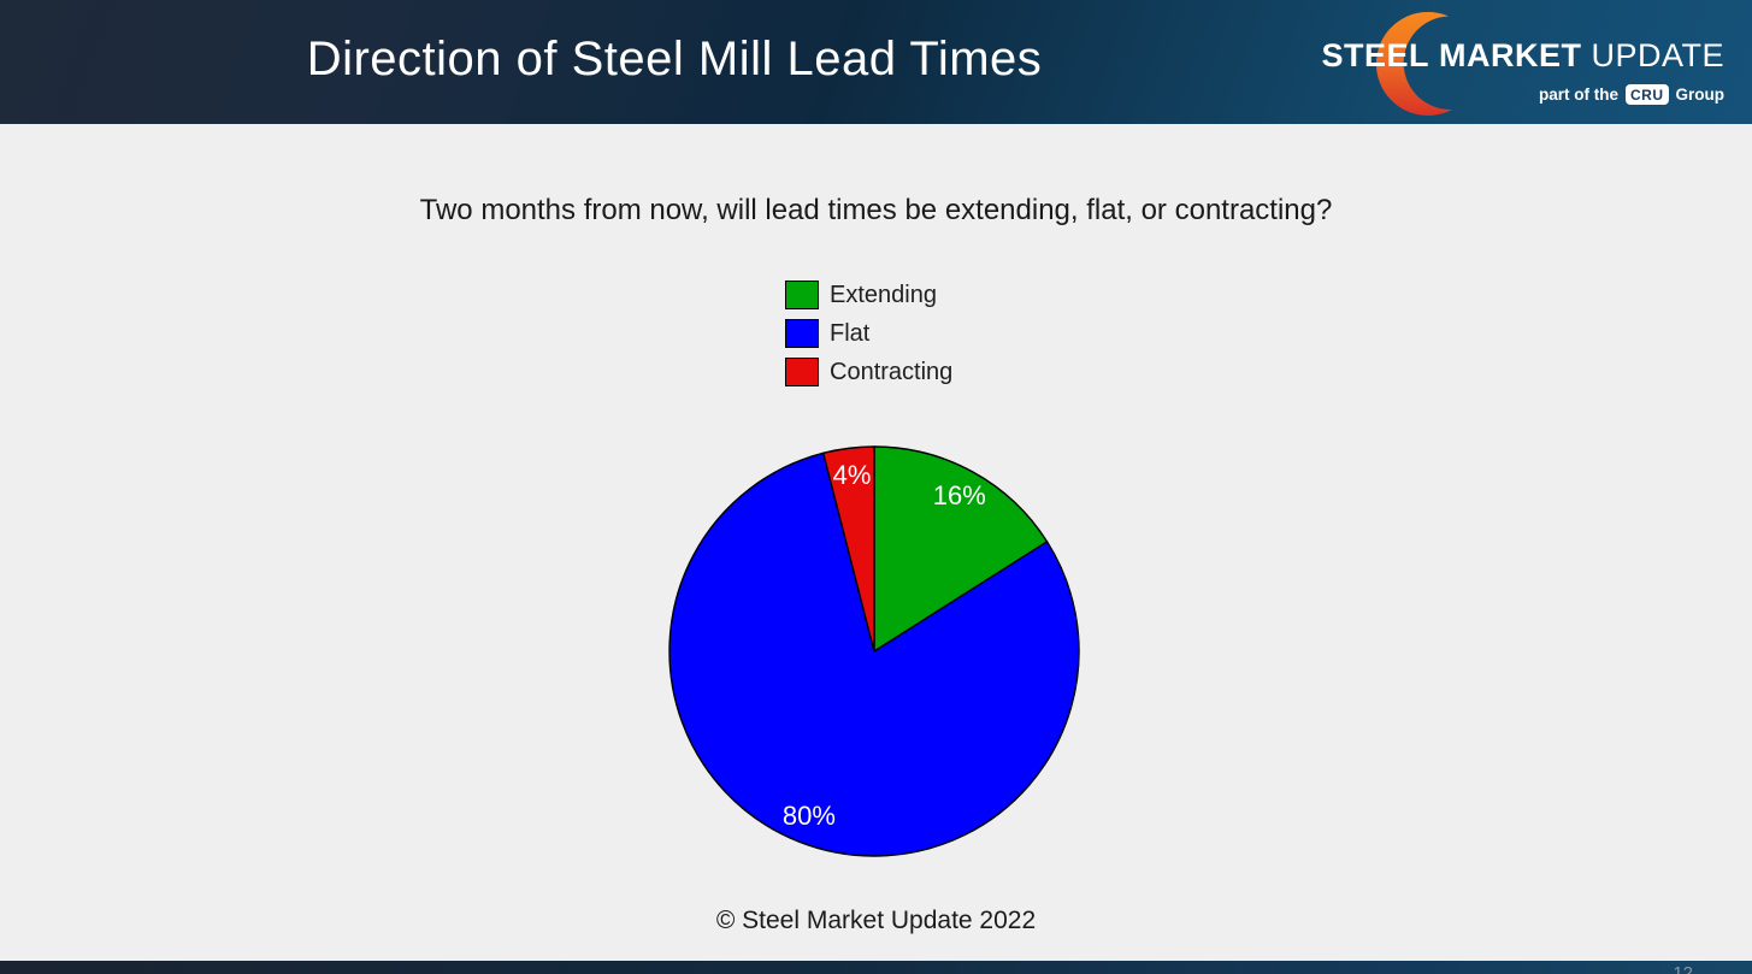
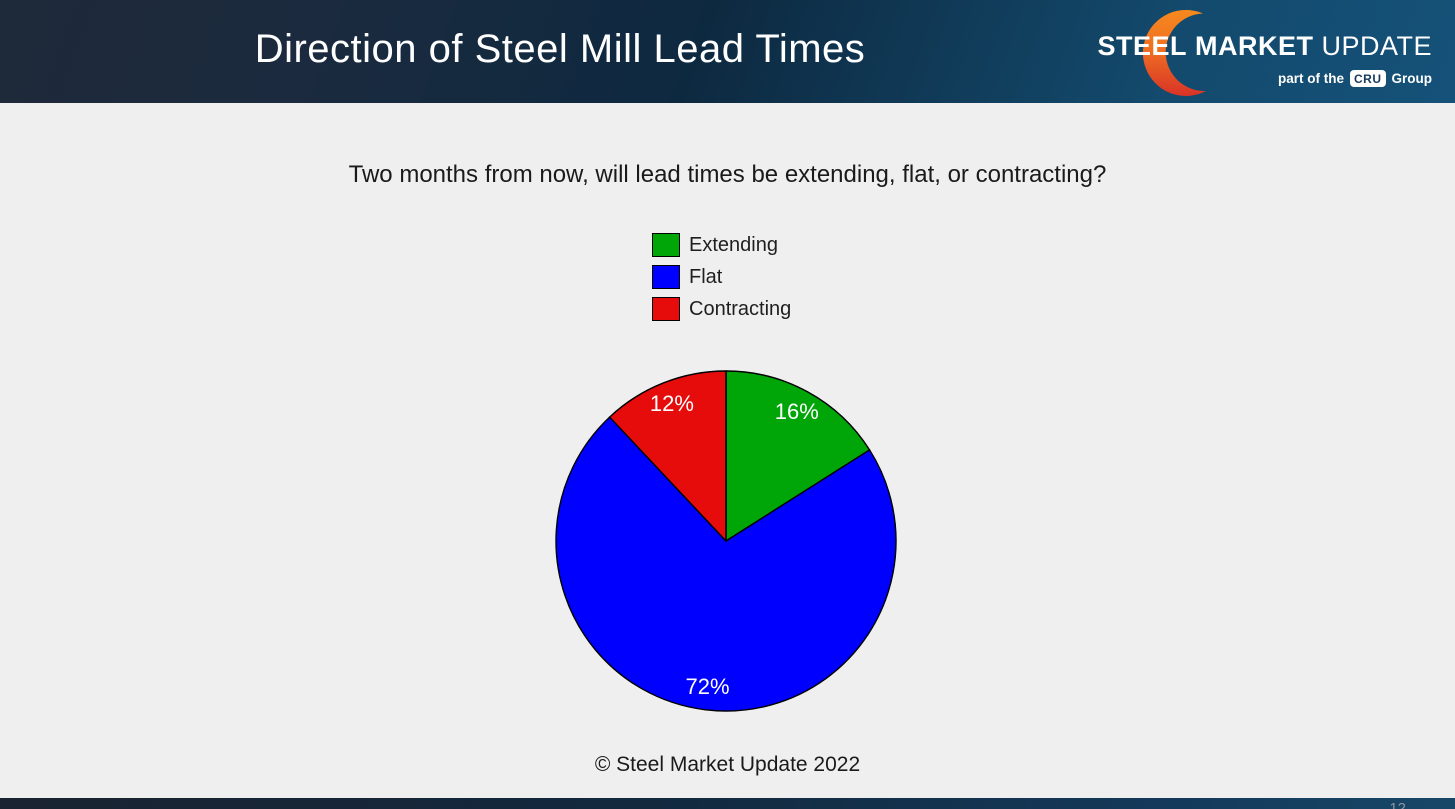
Flat: 80% -> 72%
Contracting: 4% -> 12%
